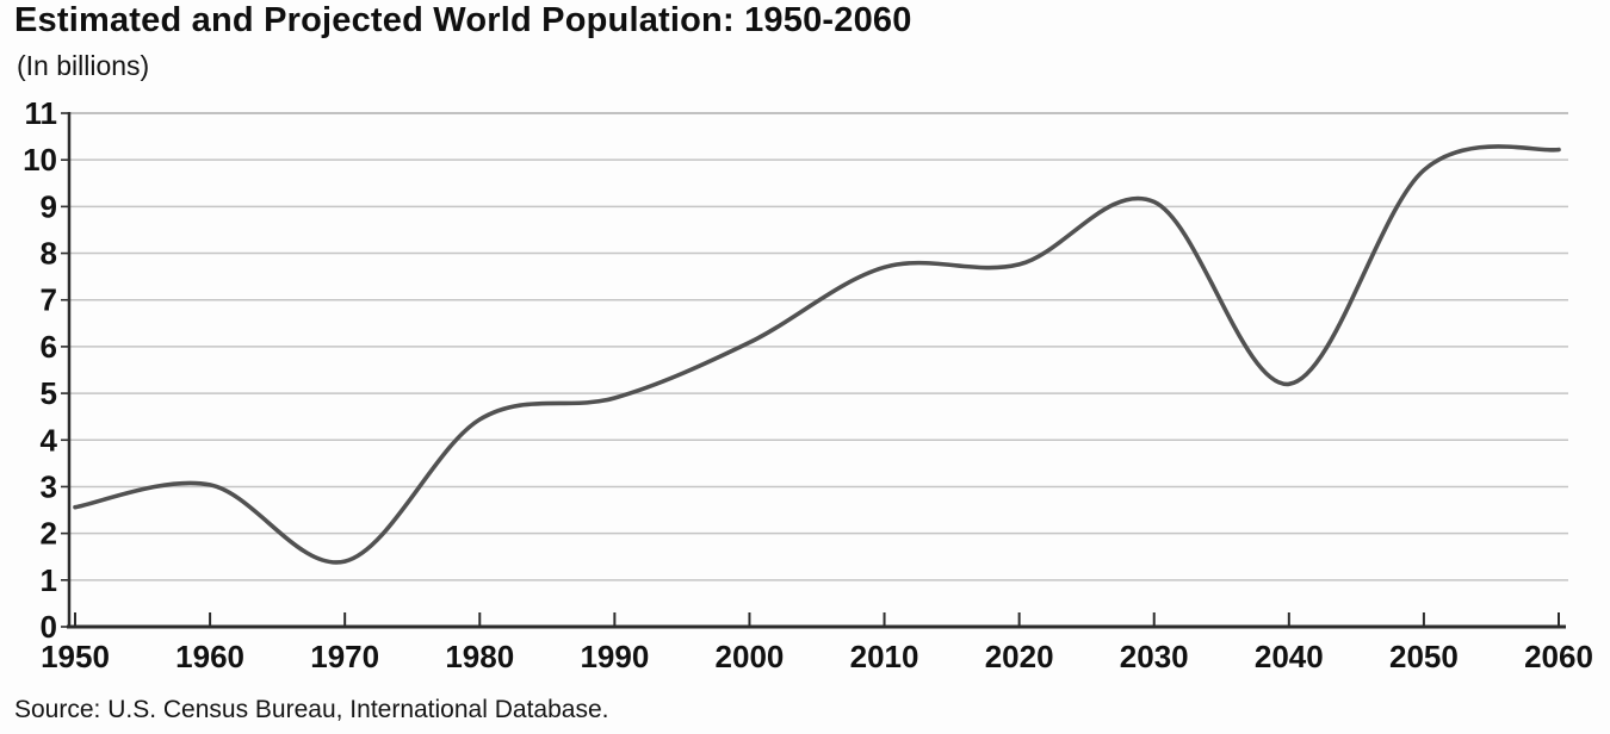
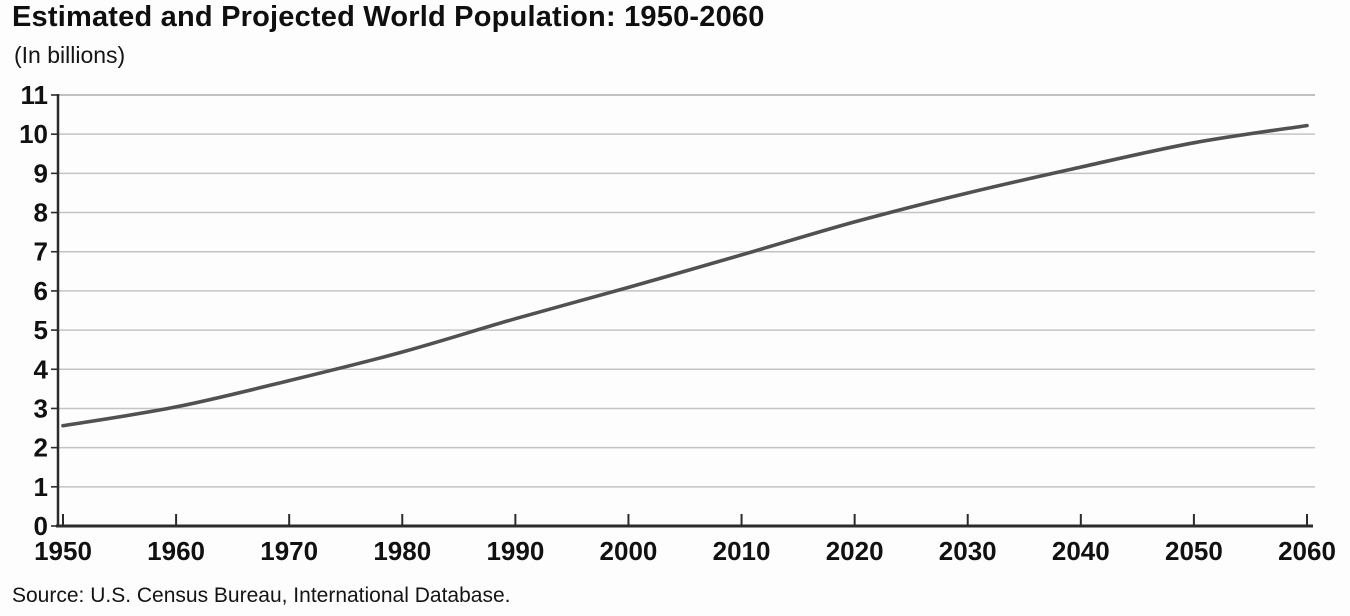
1970: 1.4 -> 3.7
1990: 4.9 -> 5.3
2010: 7.7 -> 6.9
2030: 9.1 -> 8.5
2040: 5.2 -> 9.2
